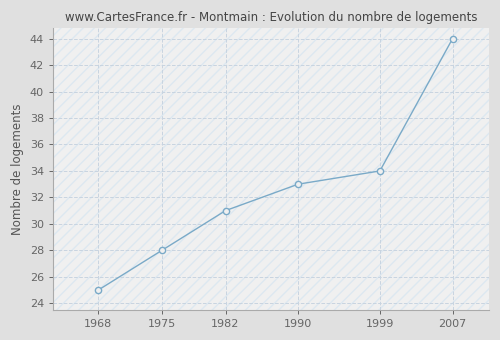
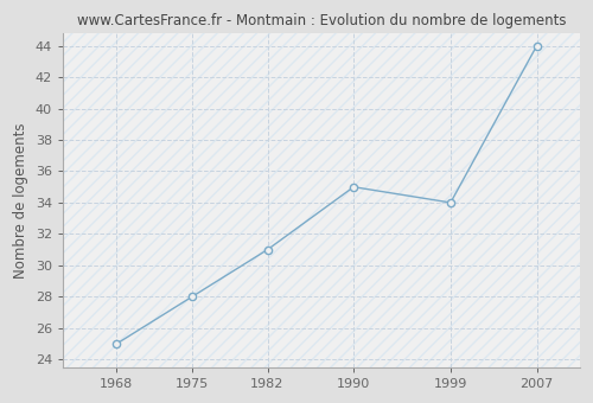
1990: 33 -> 35
